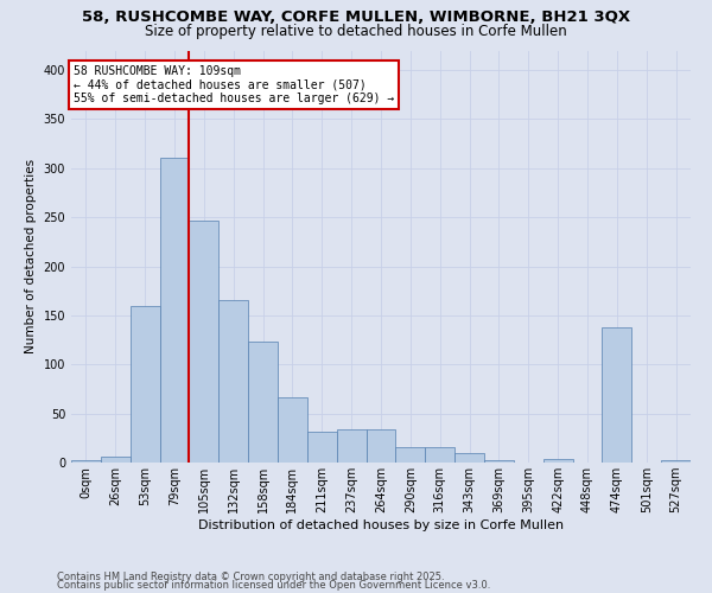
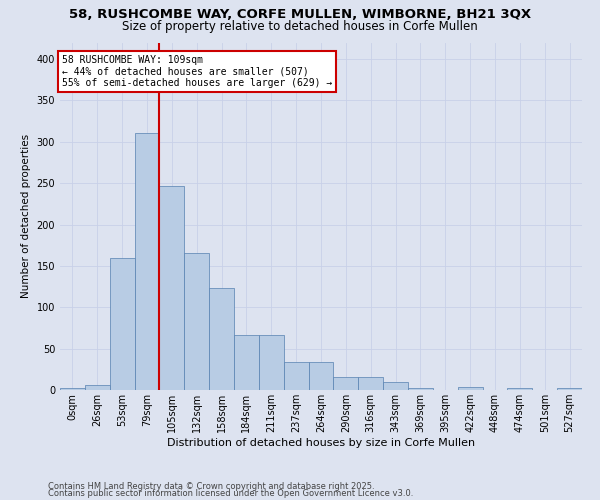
211sqm: 32 -> 66
474sqm: 138 -> 3
